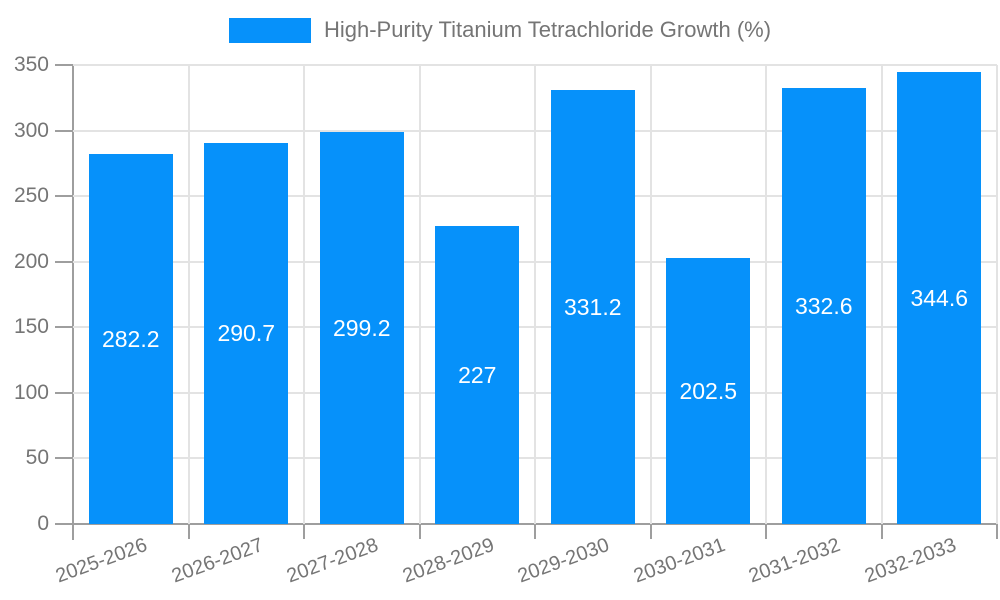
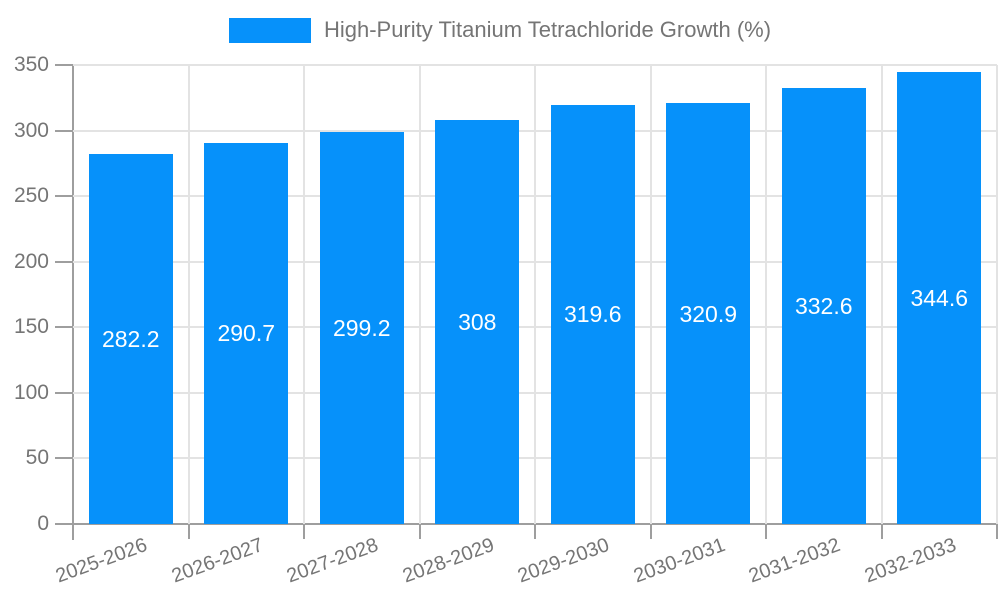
2028-2029: 227 -> 308
2029-2030: 331.2 -> 319.6
2030-2031: 202.5 -> 320.9
